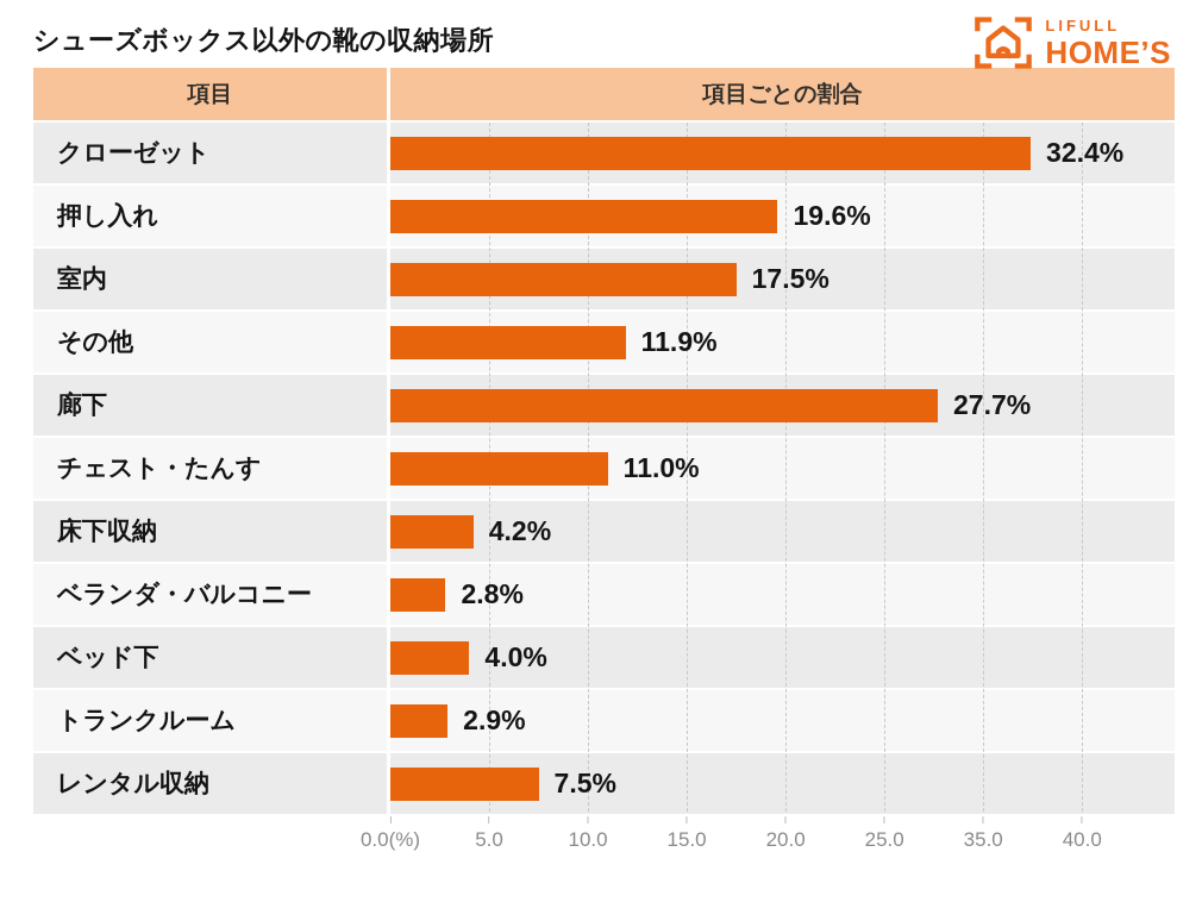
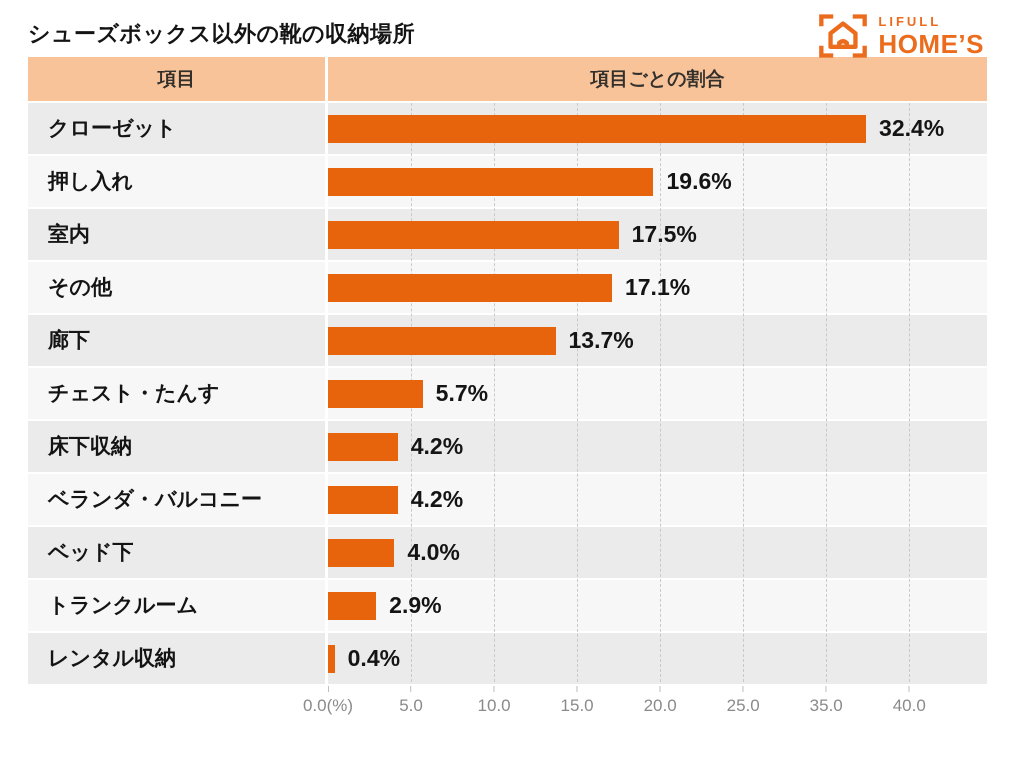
その他: 11.9% -> 17.1%
廊下: 27.7% -> 13.7%
チェスト・たんす: 11.0% -> 5.7%
ベランダ・バルコニー: 2.8% -> 4.2%
レンタル収納: 7.5% -> 0.4%
